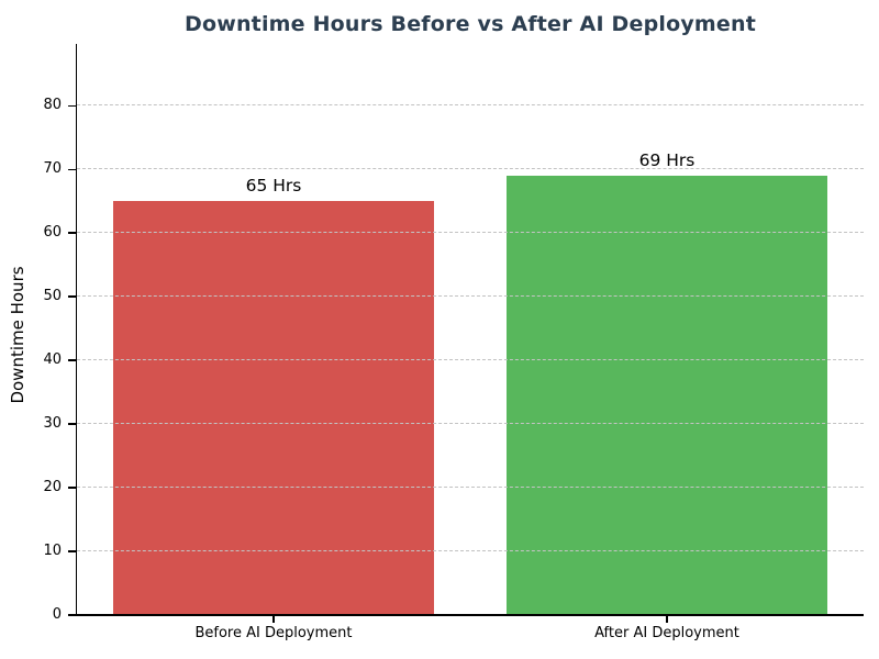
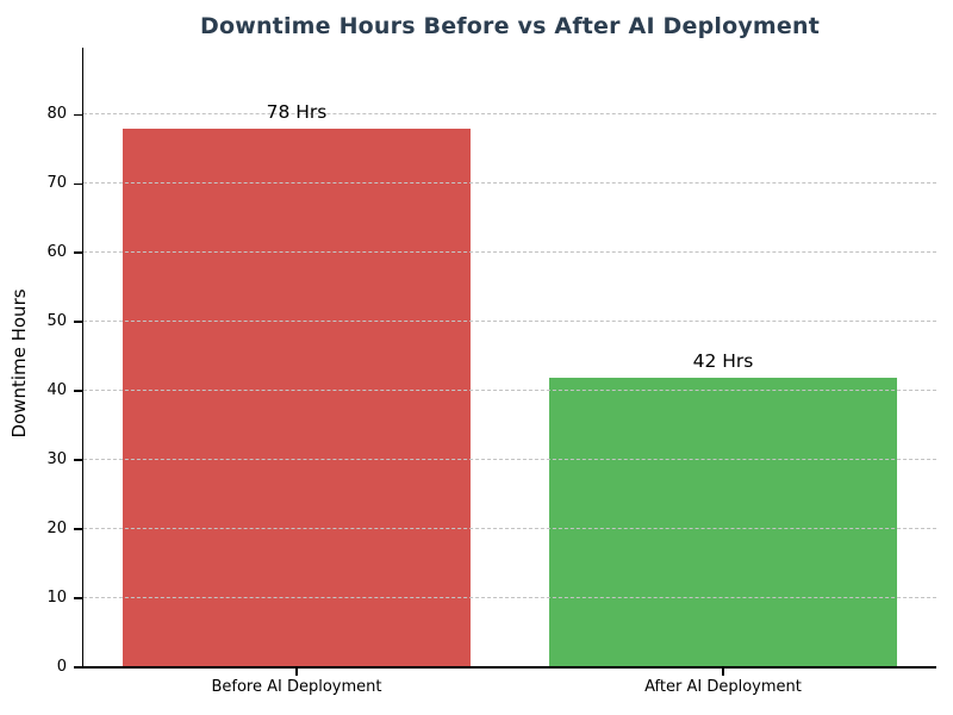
Before AI Deployment: 65 -> 78
After AI Deployment: 69 -> 42
